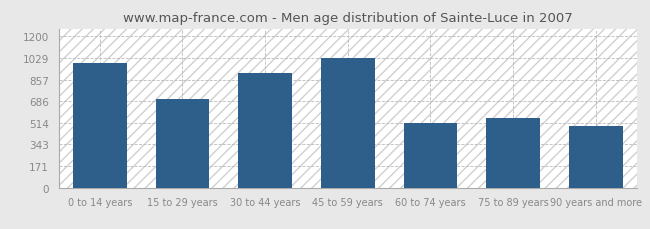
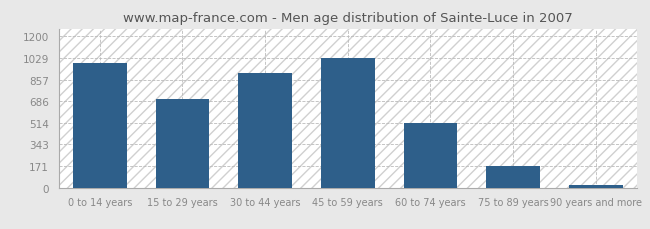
75 to 89 years: 550 -> 170
90 years and more: 490 -> 20
